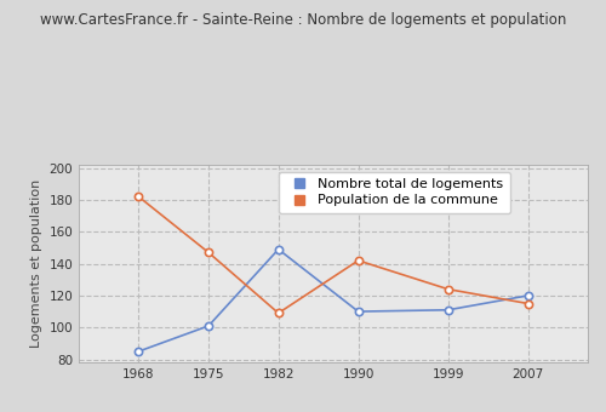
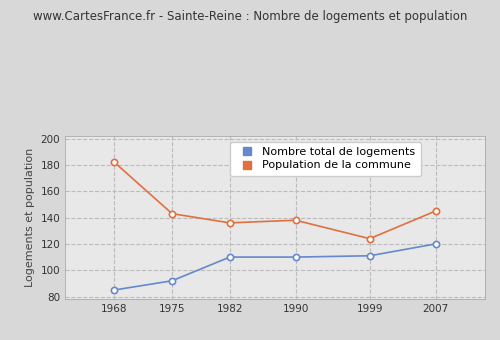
Nombre total de logements/1975: 101 -> 92
Population de la commune/1975: 147 -> 143
Nombre total de logements/1982: 149 -> 110
Population de la commune/1982: 109 -> 136
Population de la commune/1990: 142 -> 138
Population de la commune/2007: 115 -> 145
